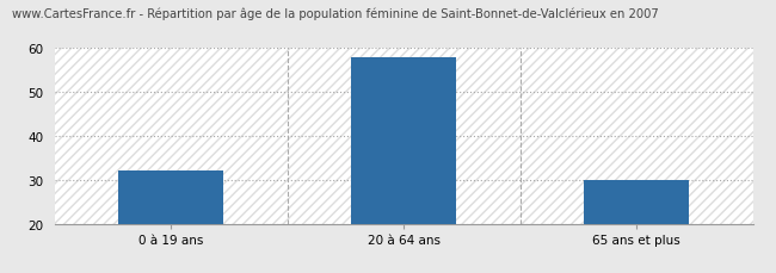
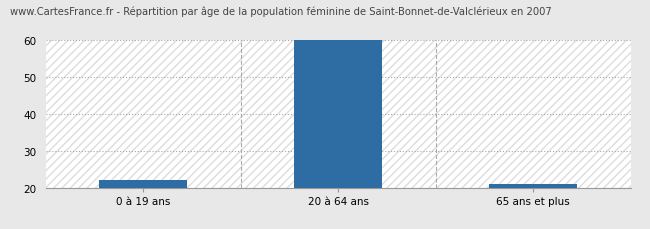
0 à 19 ans: 32 -> 22
20 à 64 ans: 58 -> 60
65 ans et plus: 30 -> 21
